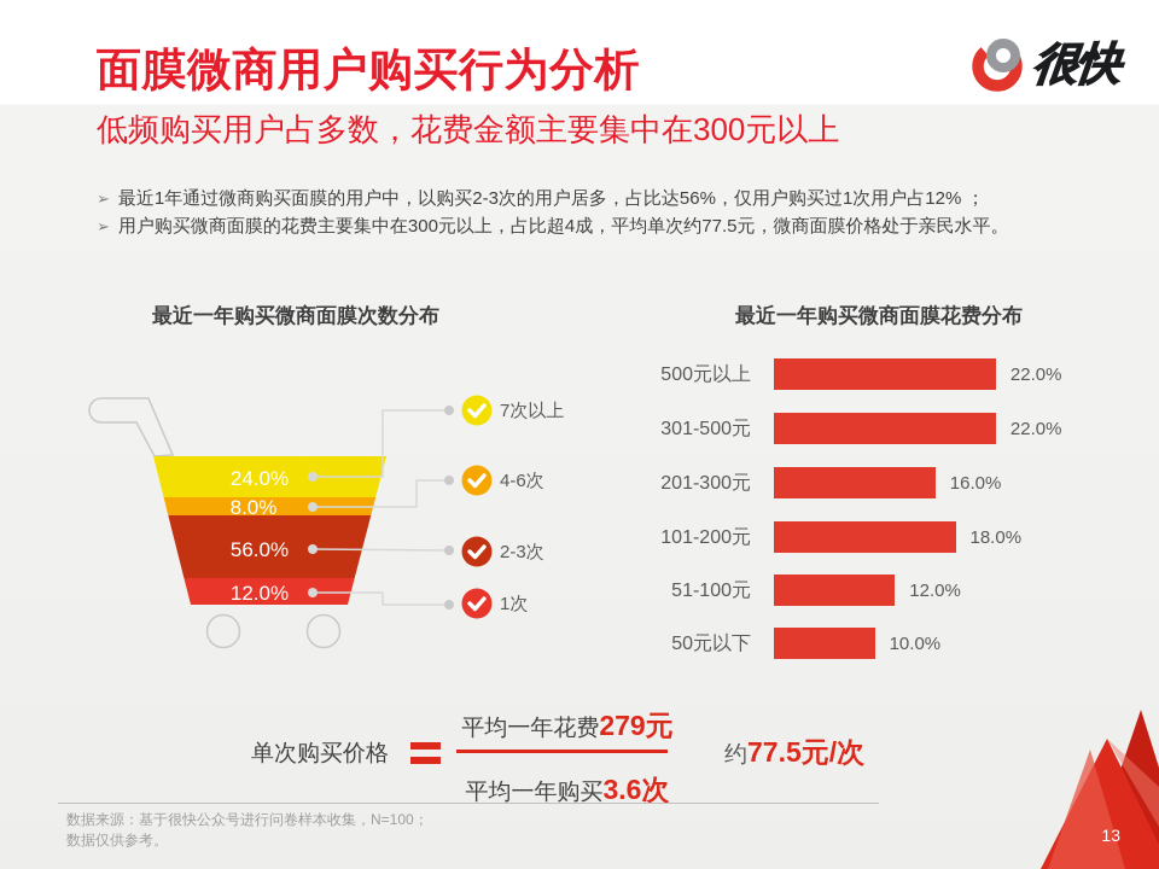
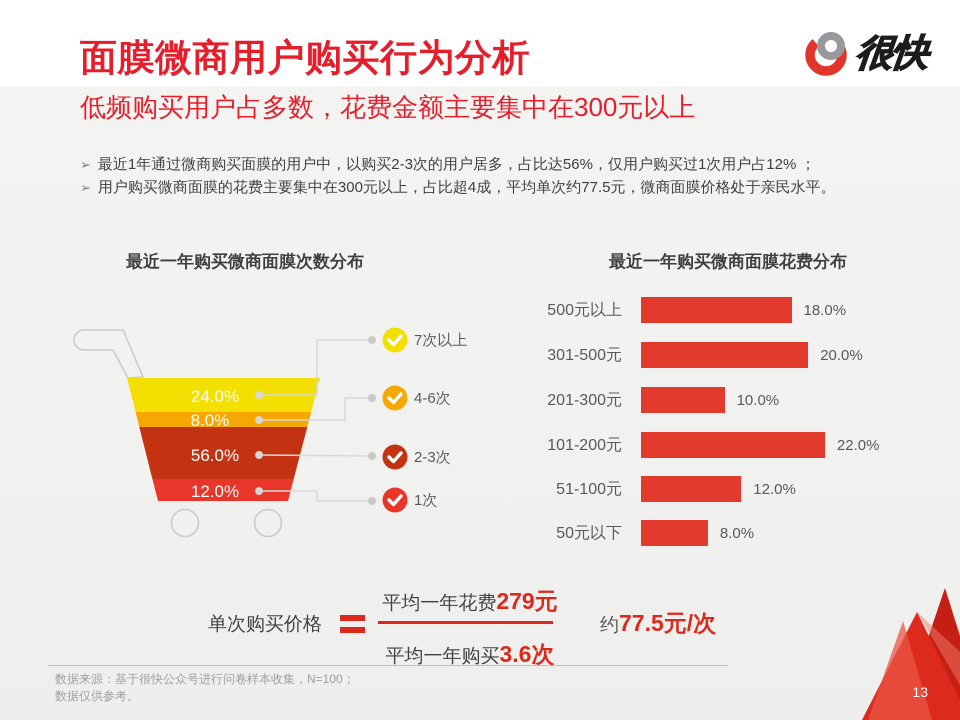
最近一年购买微商面膜花费分布/500元以上: 22.0% -> 18.0%
最近一年购买微商面膜花费分布/301-500元: 22.0% -> 20.0%
最近一年购买微商面膜花费分布/201-300元: 16.0% -> 10.0%
最近一年购买微商面膜花费分布/101-200元: 18.0% -> 22.0%
最近一年购买微商面膜花费分布/50元以下: 10.0% -> 8.0%
